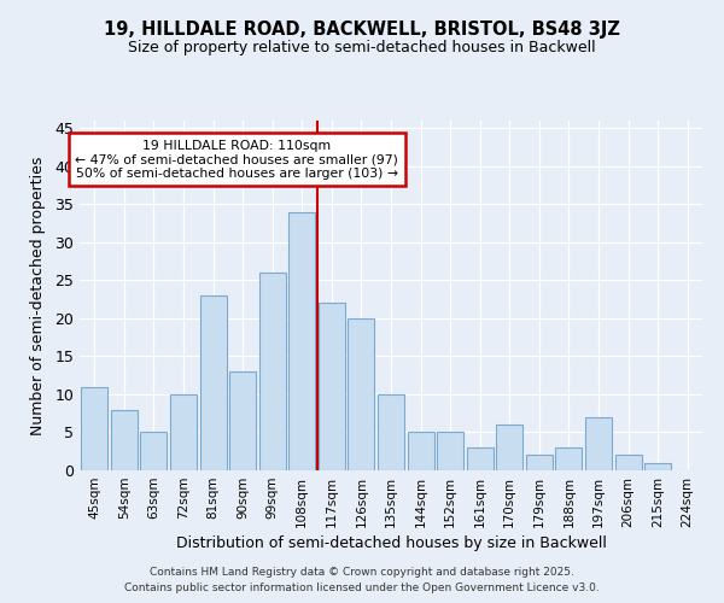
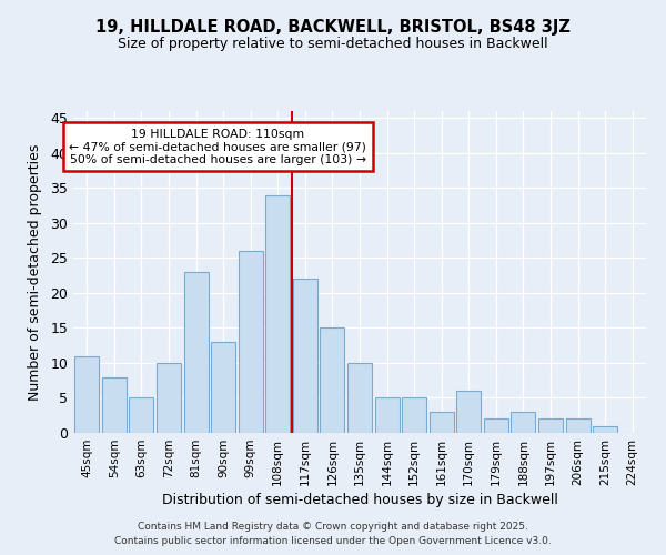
126sqm: 20 -> 15
197sqm: 7 -> 2
